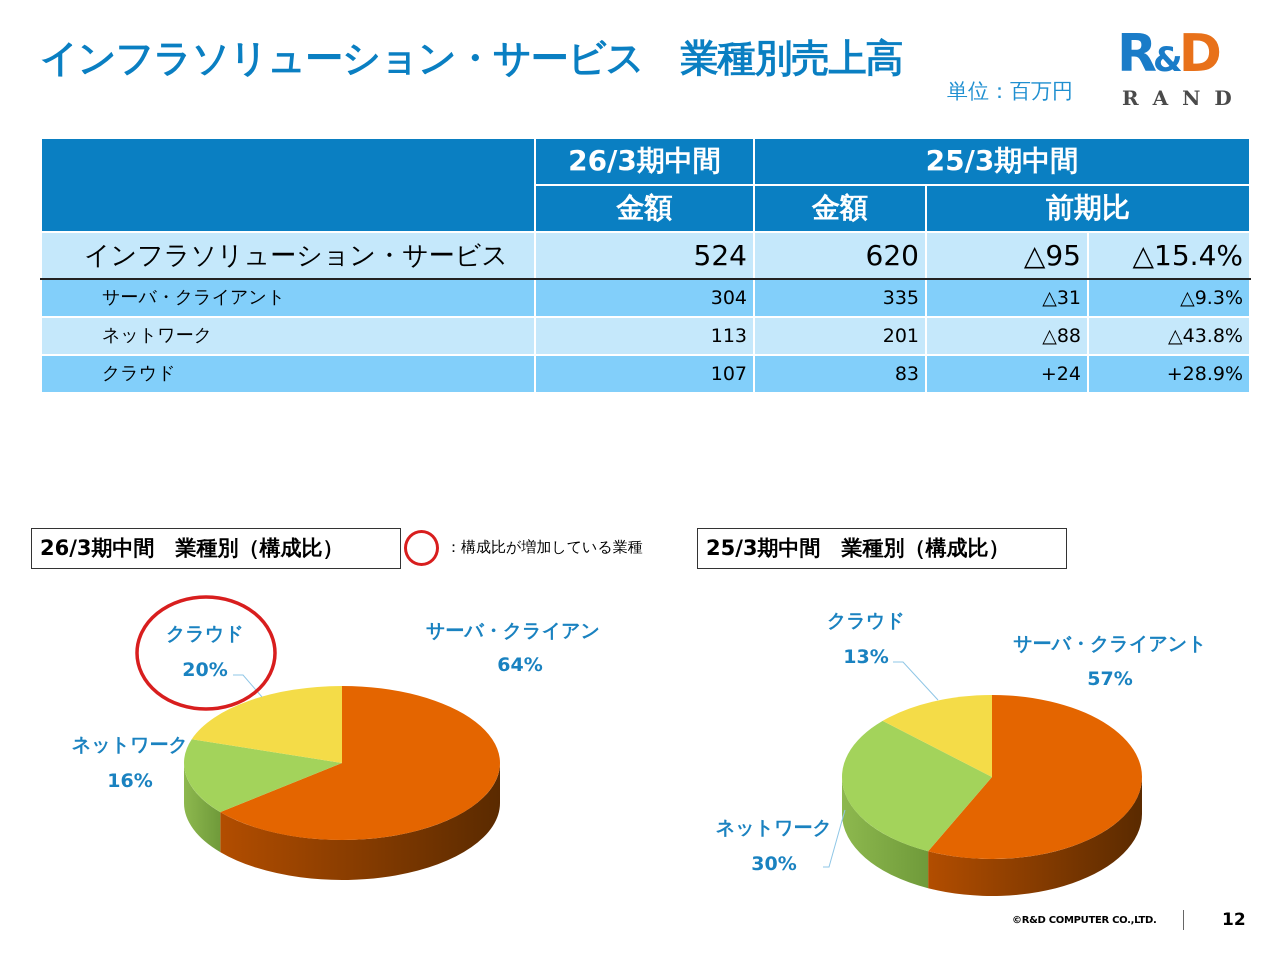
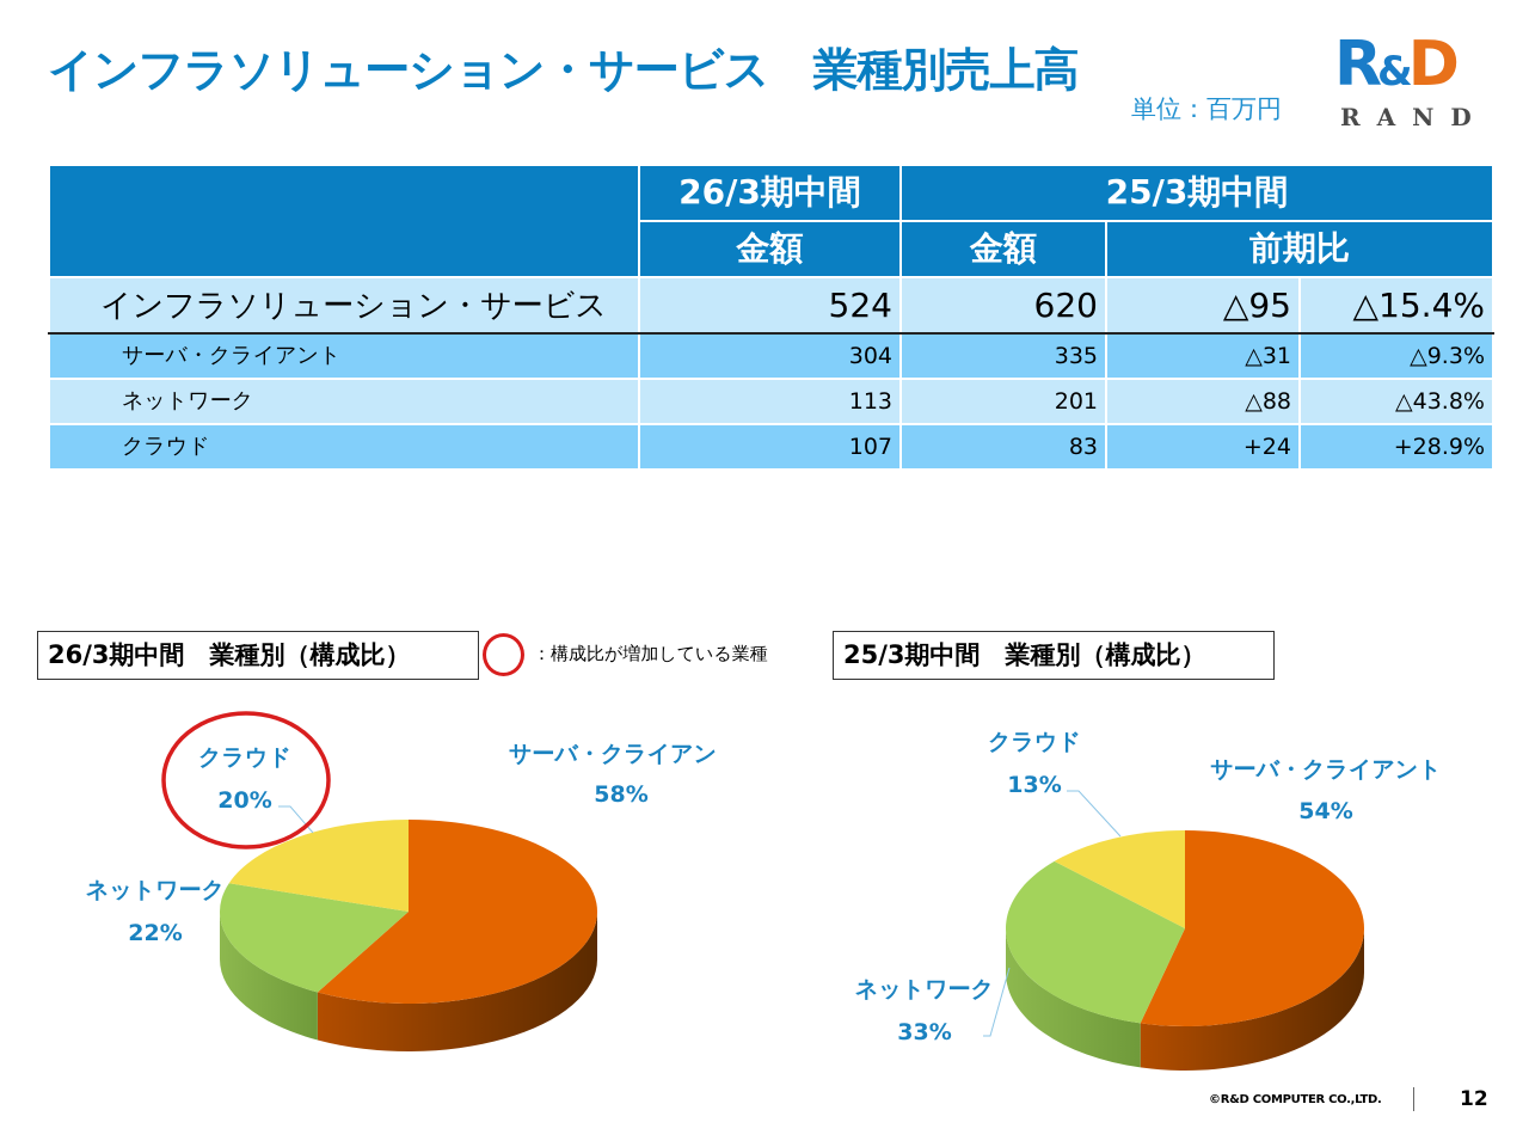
26/3期中間 業種別（構成比）/サーバ・クライアン: 64% -> 58%
26/3期中間 業種別（構成比）/ネットワーク: 16% -> 22%
25/3期中間 業種別（構成比）/サーバ・クライアント: 57% -> 54%
25/3期中間 業種別（構成比）/ネットワーク: 30% -> 33%
